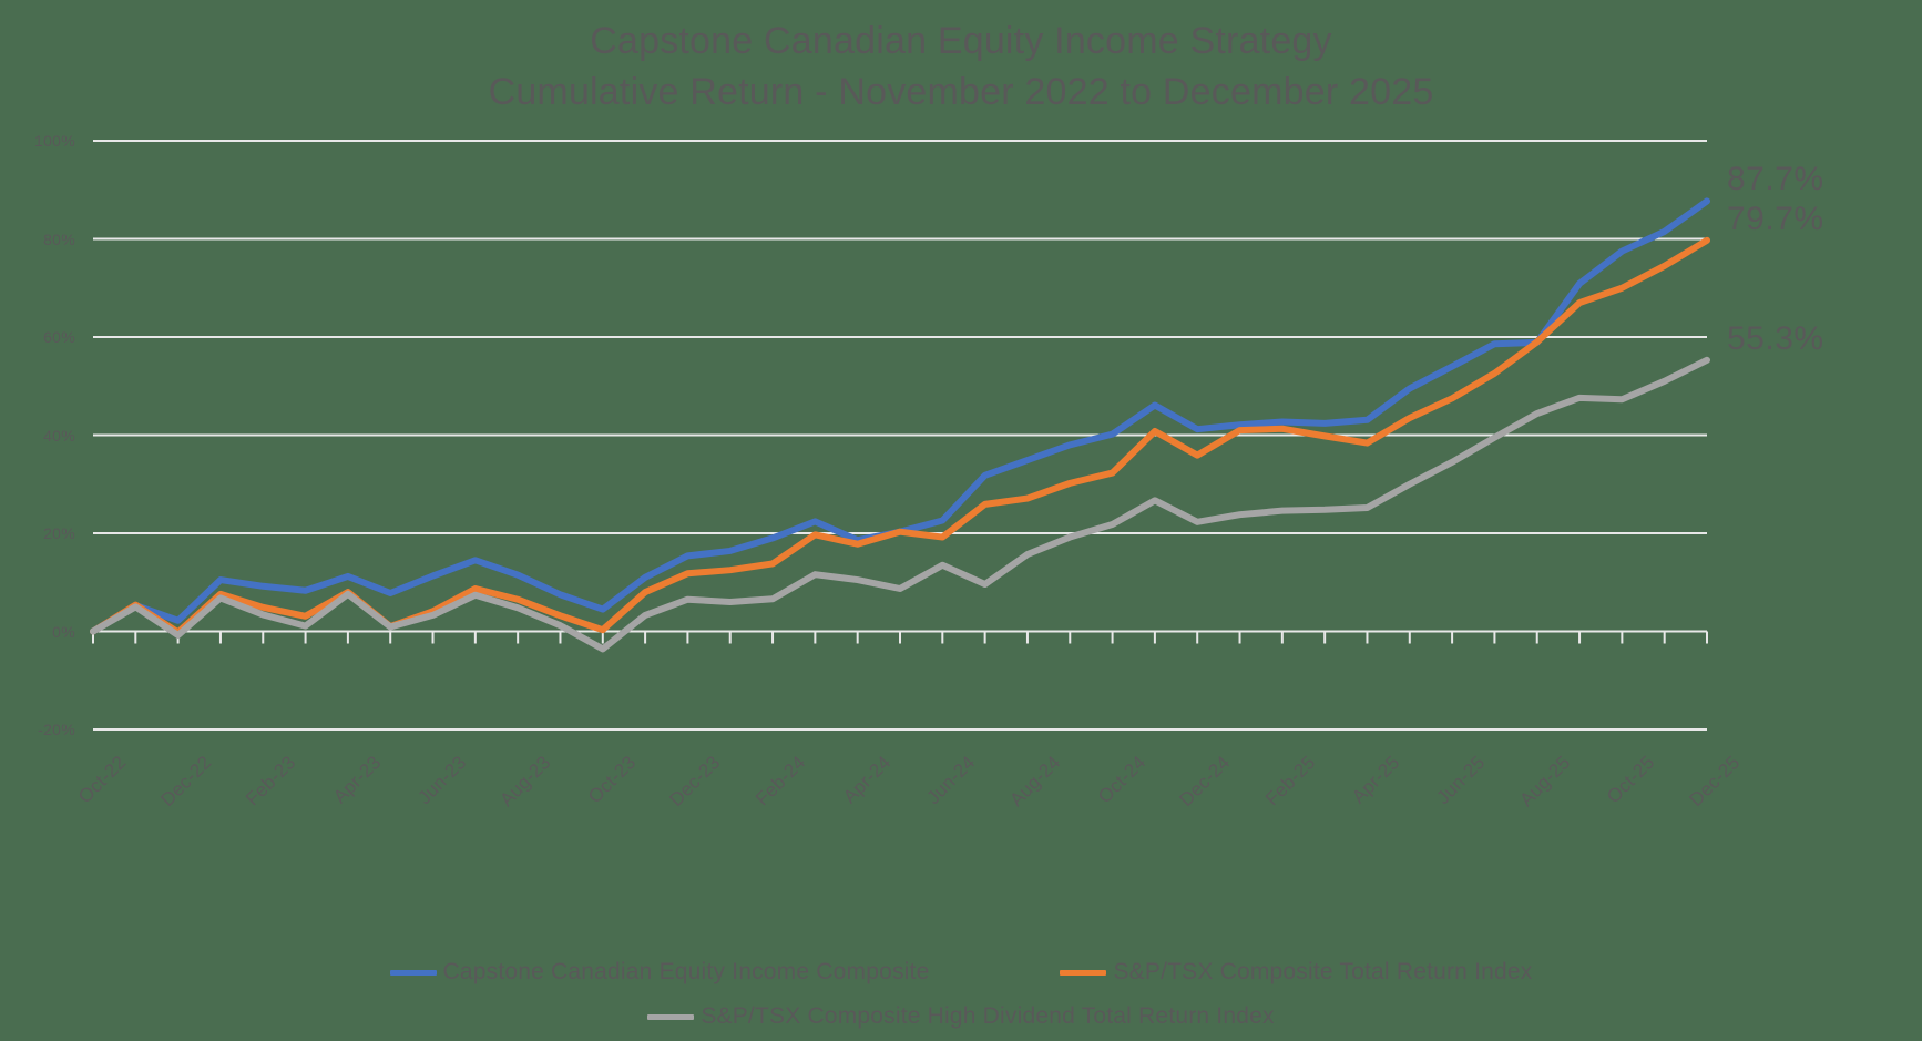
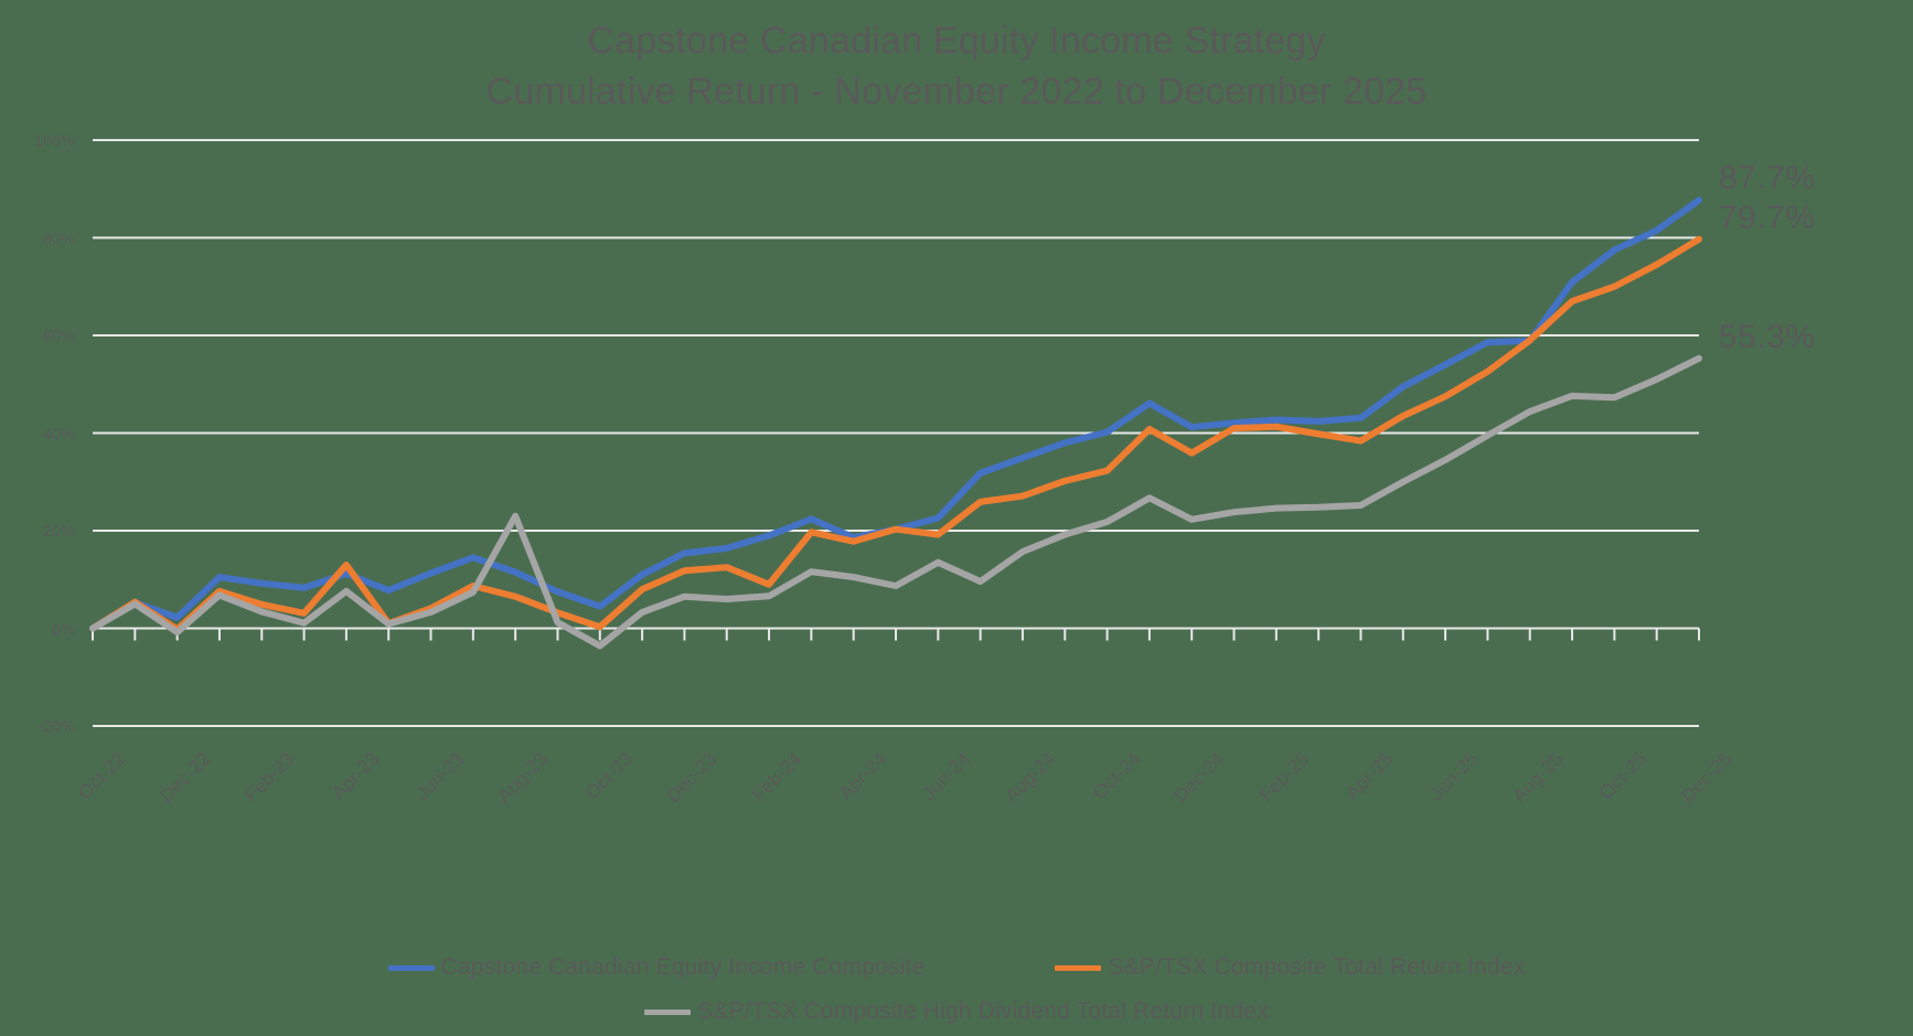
S&P/TSX Composite Total Return Index/Apr-23: 8% -> 13%
S&P/TSX Composite High Dividend Total Return Index/Aug-23: 5% -> 23%
S&P/TSX Composite Total Return Index/Feb-24: 14% -> 9%
